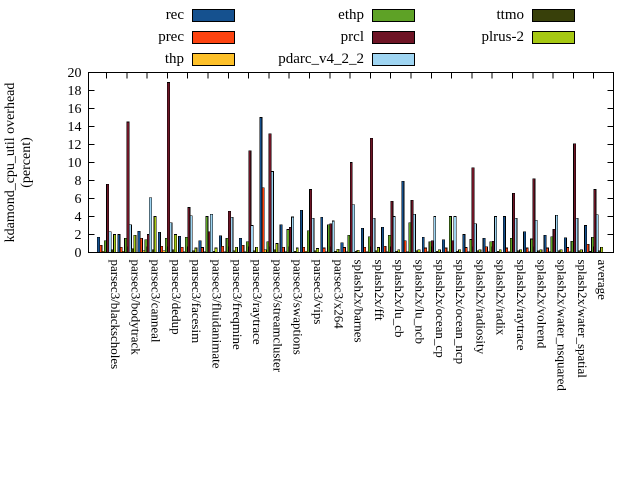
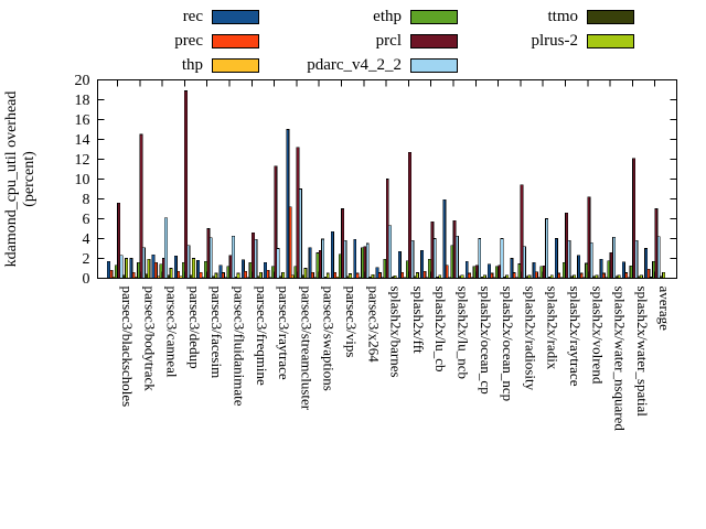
plrus-2/parsec3/canneal: 4 -> 1
ethp/parsec3/fluidanimate: 4 -> 1
ethp/splash2x/ocean_ncp: 4 -> 1
pdarc_v4_2_2/splash2x/radix: 4 -> 6
